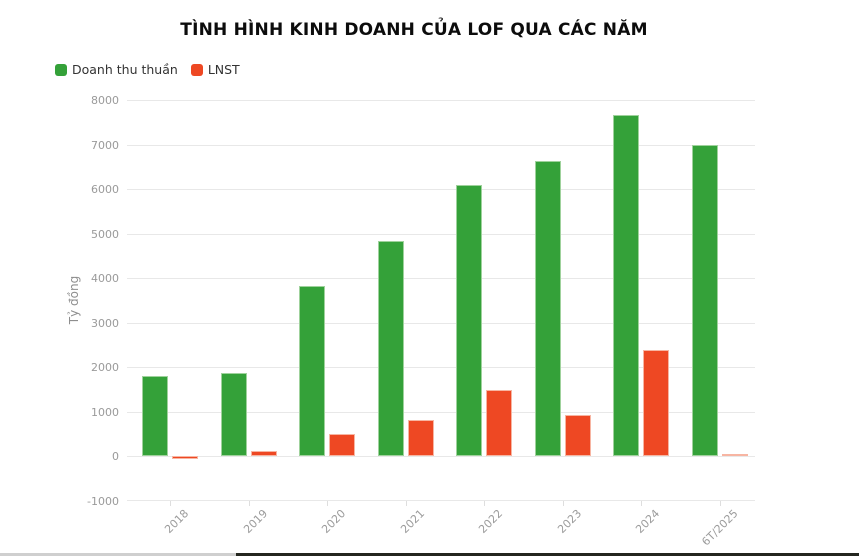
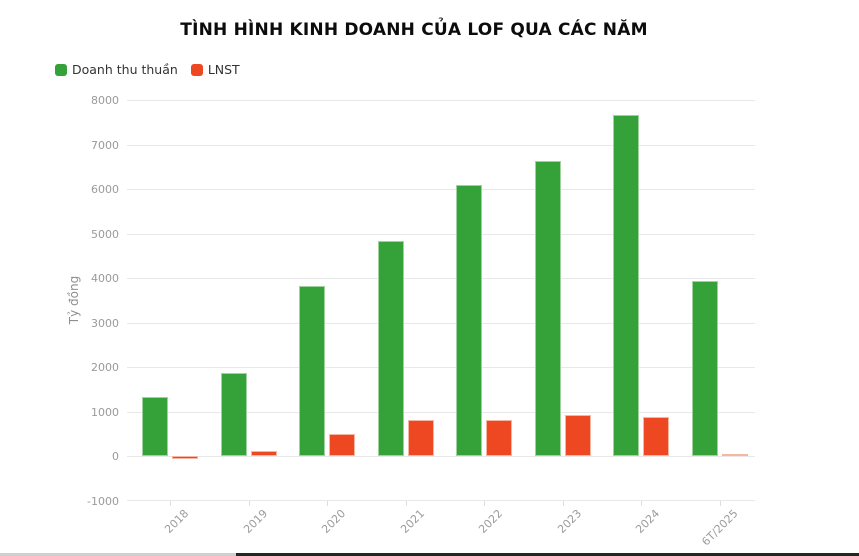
Doanh thu thuần/2018: 1800 -> 1300
LNST/2022: 1500 -> 800
LNST/2024: 2400 -> 900
Doanh thu thuần/6T/2025: 7000 -> 3900
